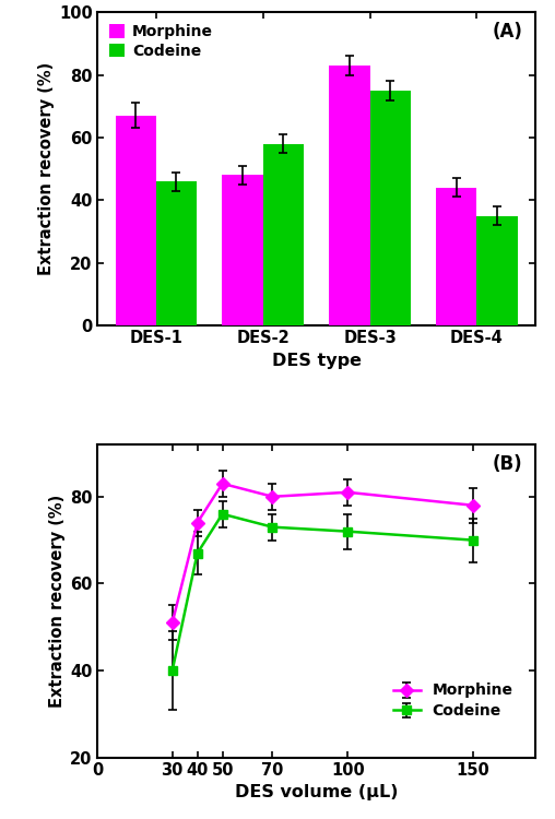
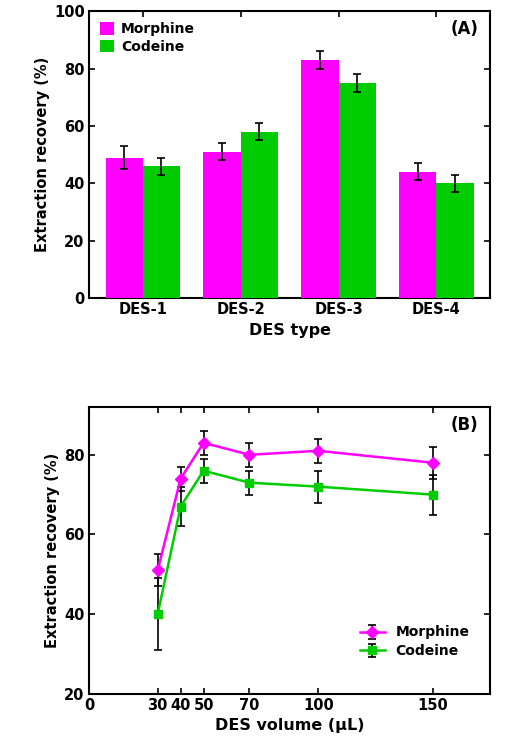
Morphine/DES-1: 67 -> 49
Morphine/DES-2: 48 -> 51
Codeine/DES-4: 35 -> 40
